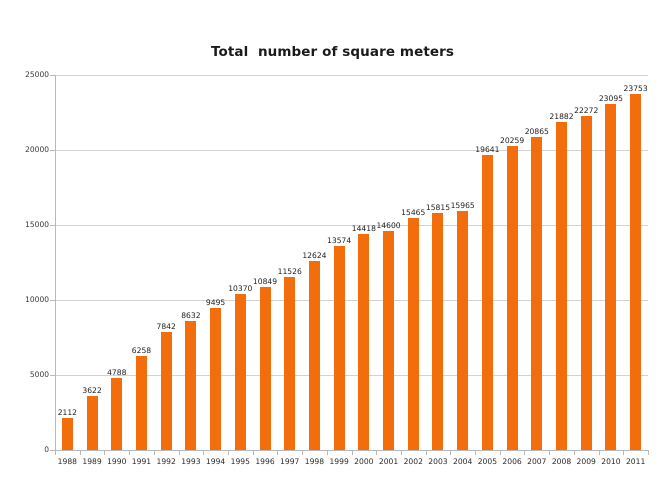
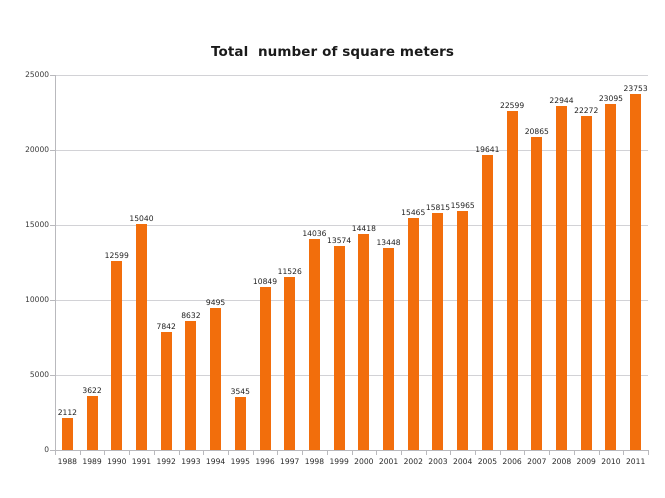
1990: 4788 -> 12599
1991: 6258 -> 15040
1995: 10370 -> 3545
1998: 12624 -> 14036
2001: 14600 -> 13448
2006: 20259 -> 22599
2008: 21882 -> 22944
